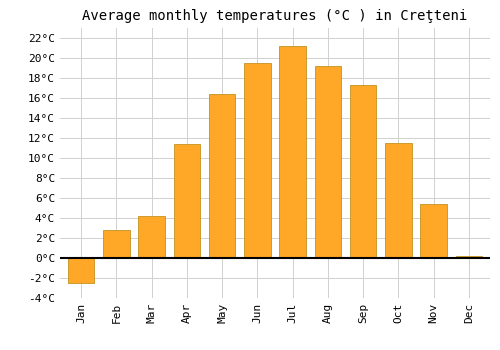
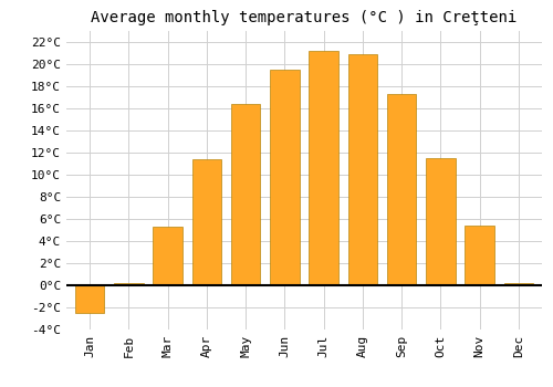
Feb: 2.8°C -> 0.2°C
Mar: 4.2°C -> 5.3°C
Aug: 19.2°C -> 20.9°C
